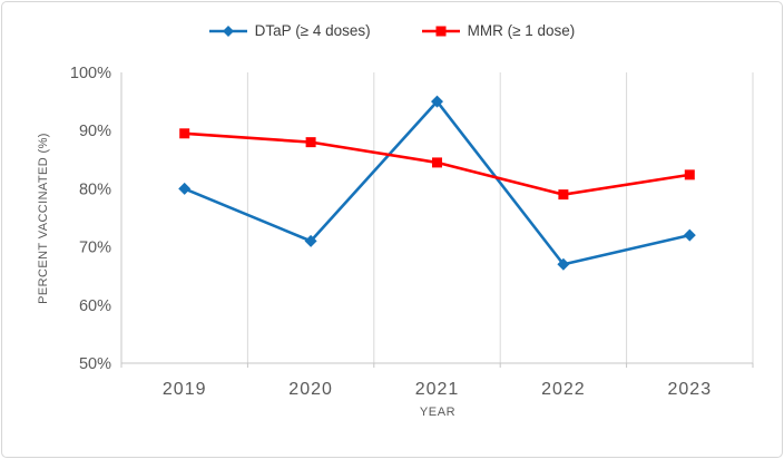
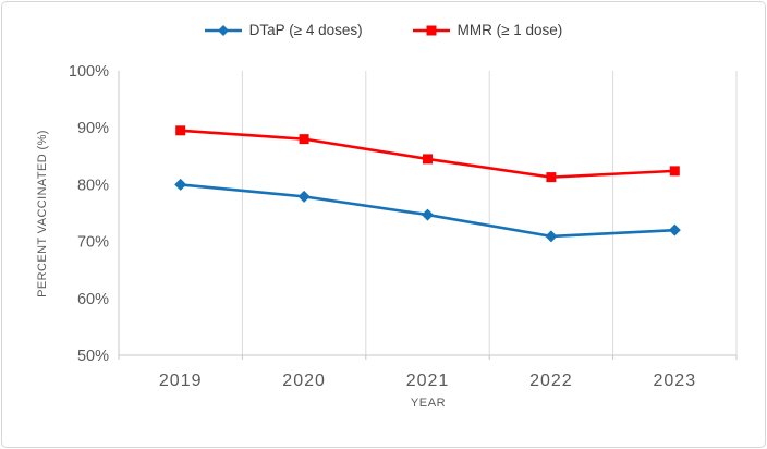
DTaP (≥ 4 doses)/2020: 71% -> 78%
DTaP (≥ 4 doses)/2021: 95% -> 75%
DTaP (≥ 4 doses)/2022: 67% -> 71%
MMR (≥ 1 dose)/2022: 79% -> 81%
